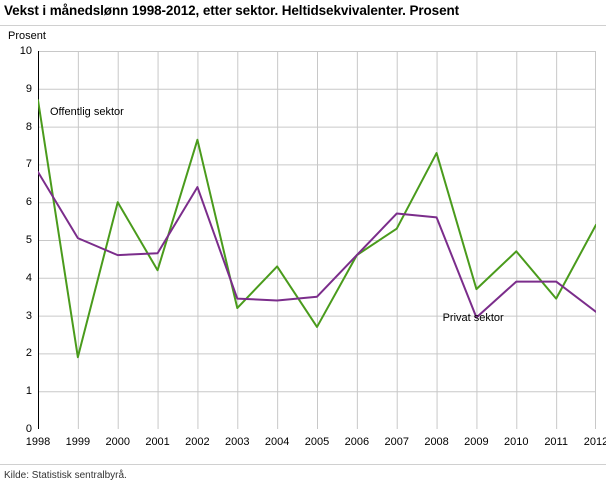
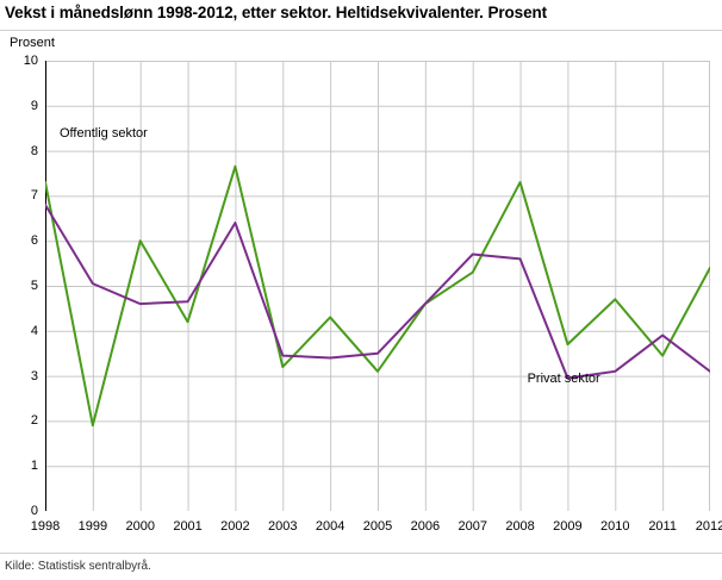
Offentlig sektor/1998: 8.7 -> 7.3
Offentlig sektor/2005: 2.7 -> 3.1
Privat sektor/2010: 3.9 -> 3.1
